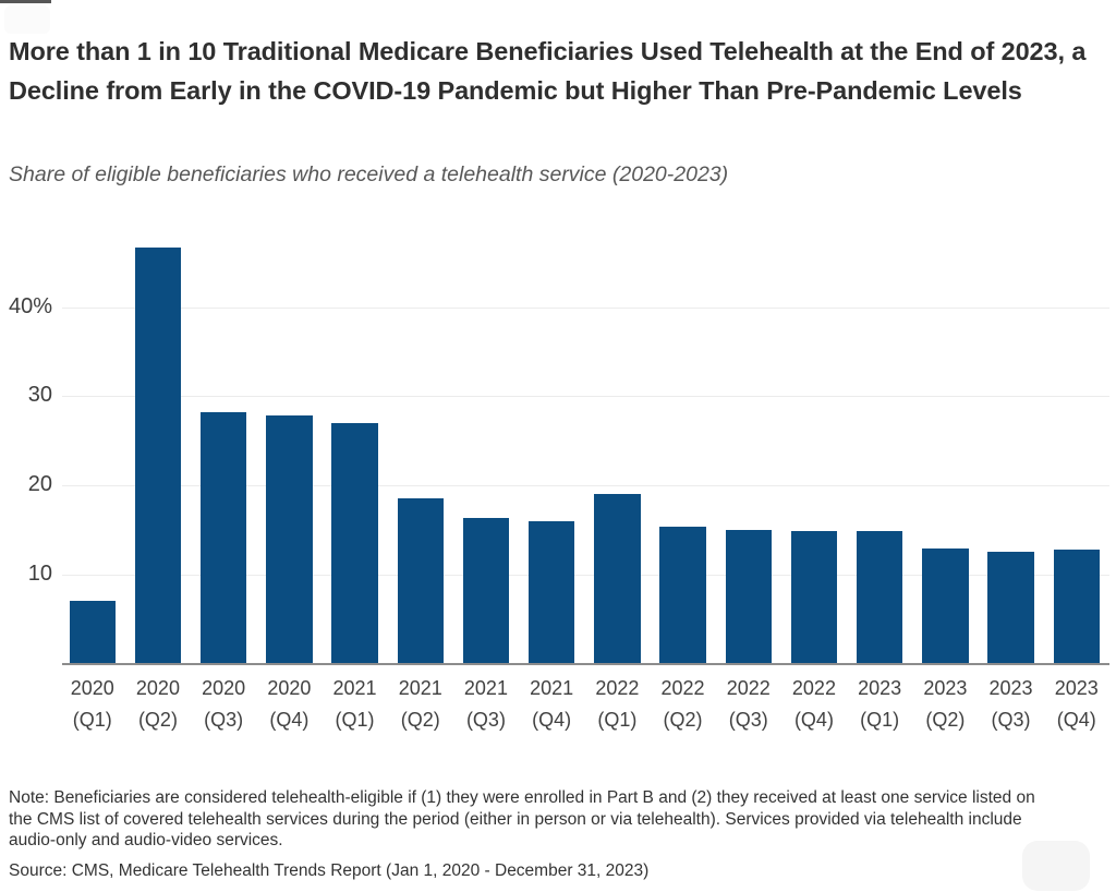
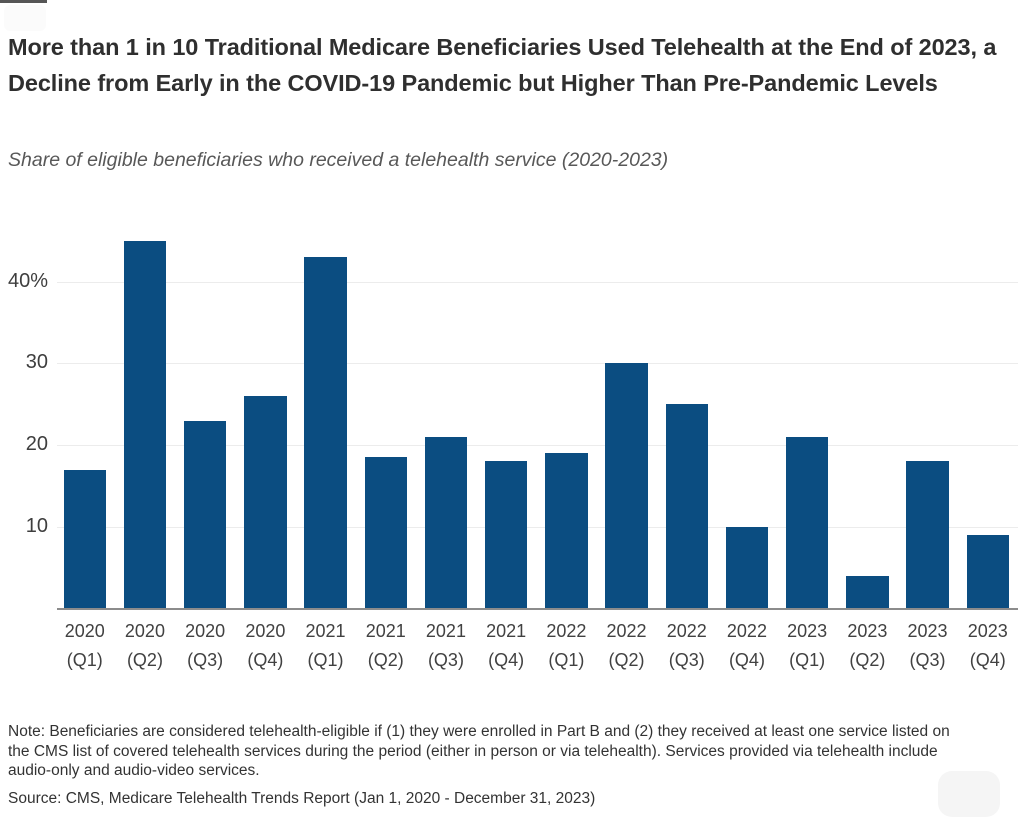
2020 (Q1): 7% -> 17%
2020 (Q2): 47% -> 45%
2020 (Q3): 28% -> 23%
2020 (Q4): 28% -> 26%
2021 (Q1): 27% -> 43%
2021 (Q3): 16% -> 21%
2021 (Q4): 16% -> 18%
2022 (Q2): 15% -> 30%
2022 (Q3): 15% -> 25%
2022 (Q4): 15% -> 10%
2023 (Q1): 15% -> 21%
2023 (Q2): 13% -> 4%
2023 (Q3): 13% -> 18%
2023 (Q4): 13% -> 9%
